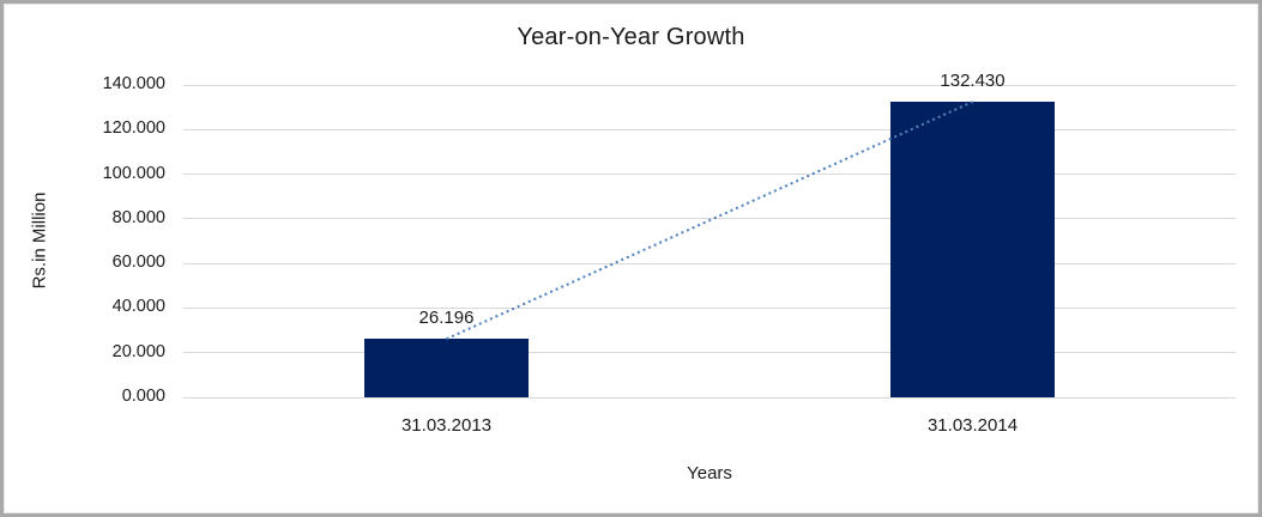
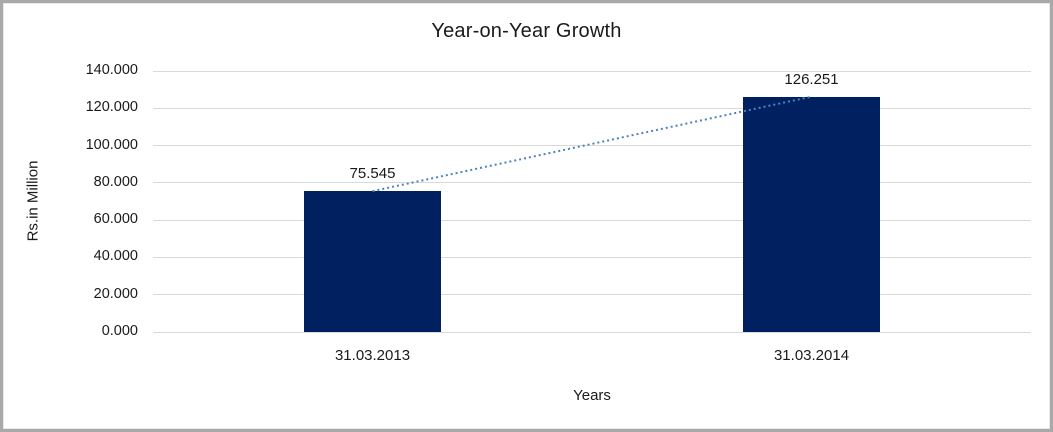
31.03.2013: 26.196 -> 75.545
31.03.2014: 132.430 -> 126.251
